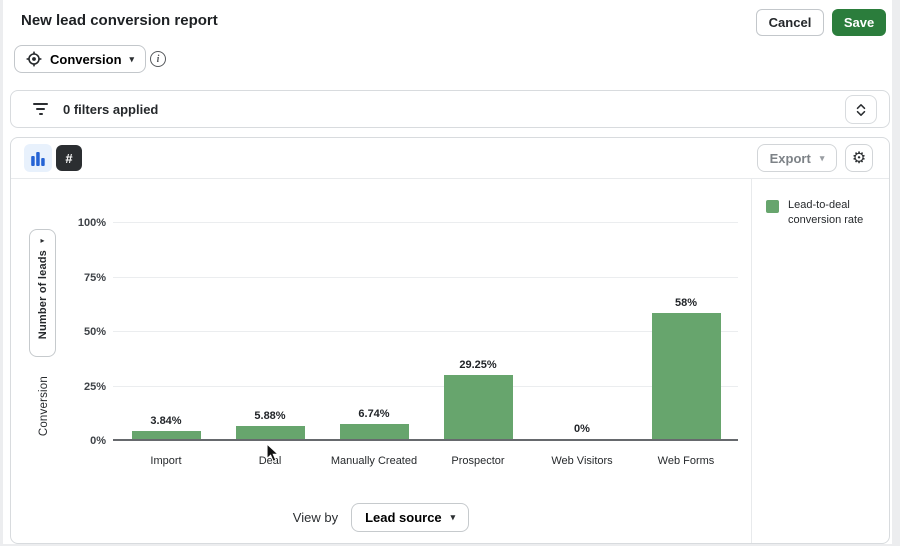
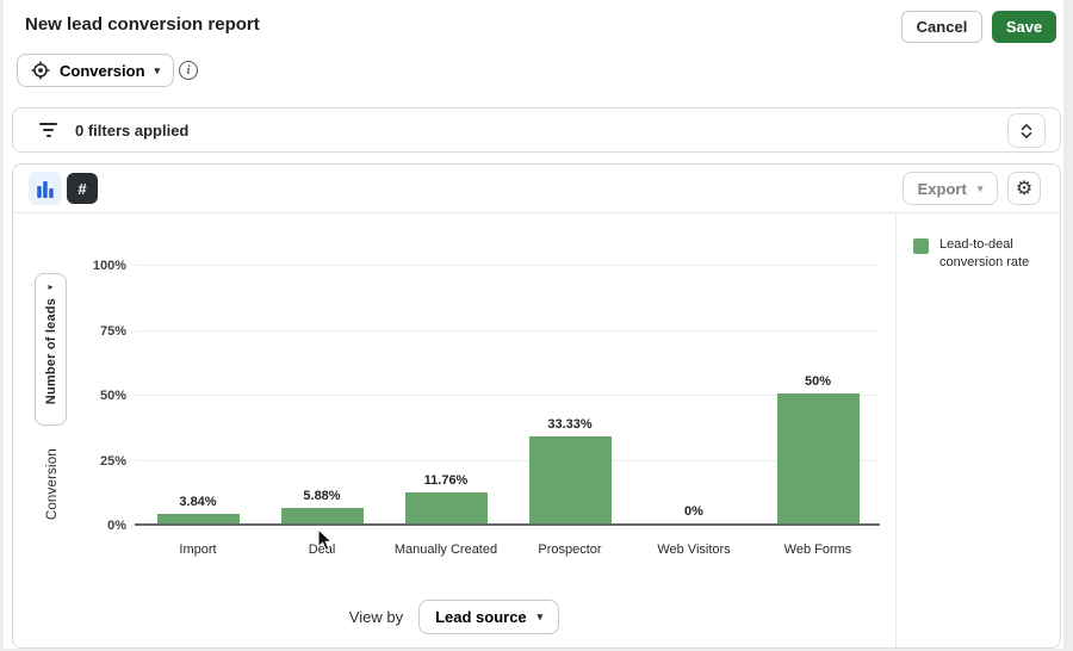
Manually Created: 6.74% -> 11.76%
Prospector: 29.25% -> 33.33%
Web Forms: 58% -> 50%
